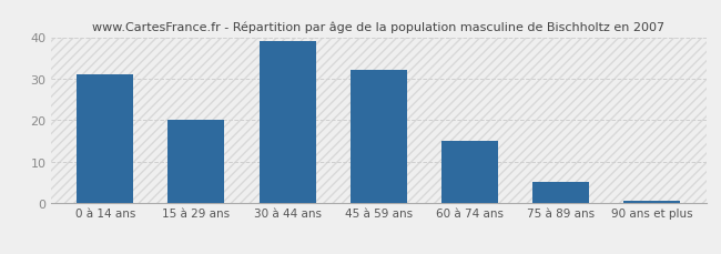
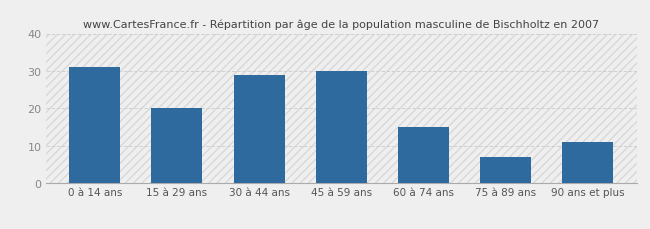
30 à 44 ans: 39.0 -> 29.0
45 à 59 ans: 32.0 -> 30.0
75 à 89 ans: 5.0 -> 7.0
90 ans et plus: 0.5 -> 11.0
